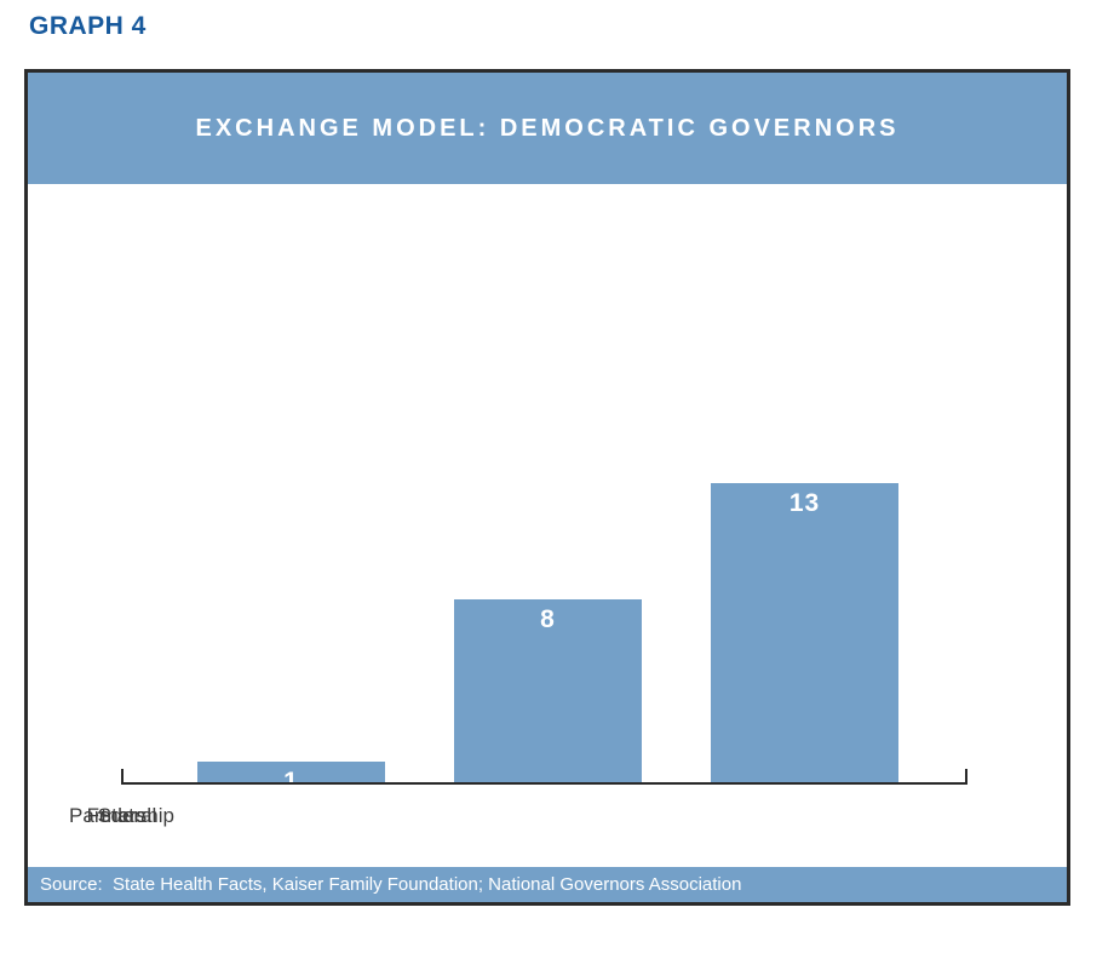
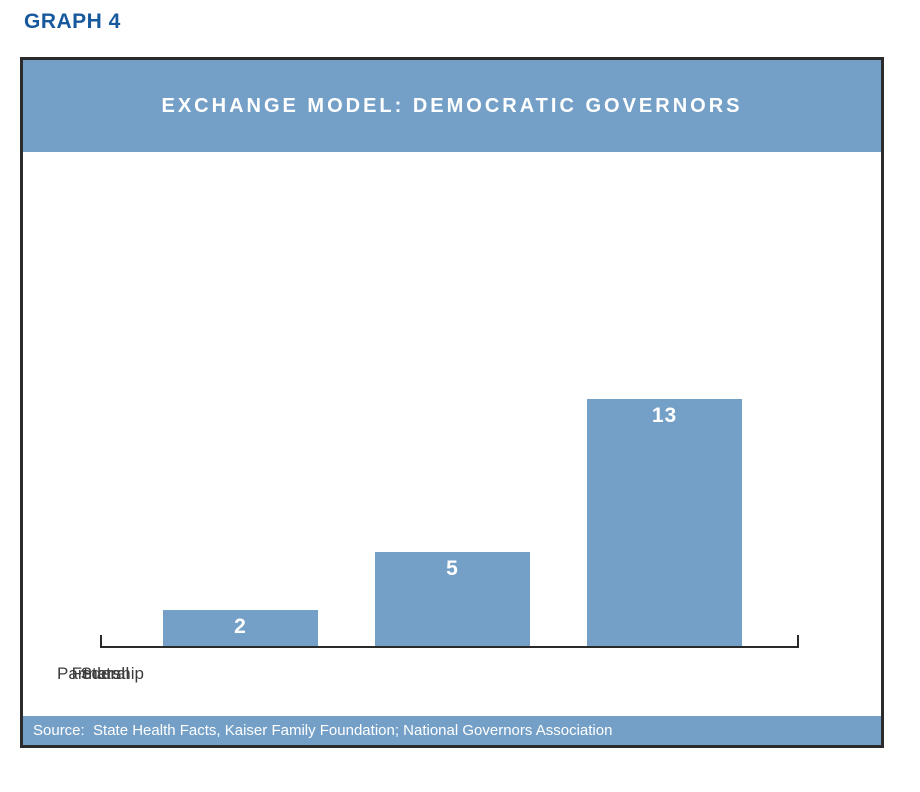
Federal: 1 -> 2
Partnership: 8 -> 5
